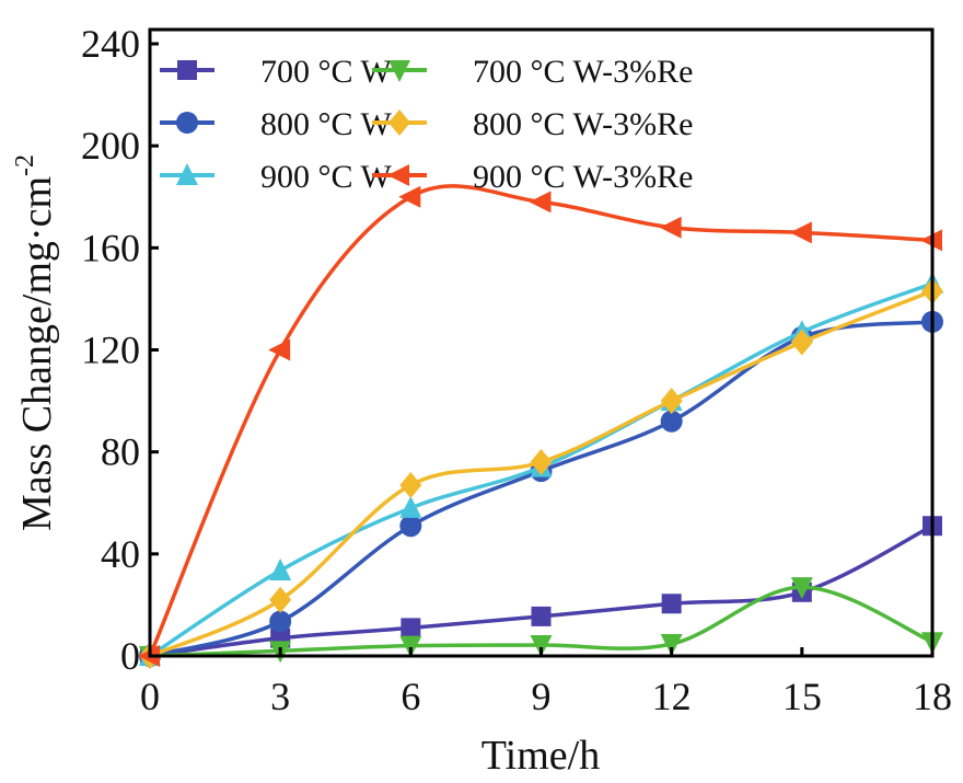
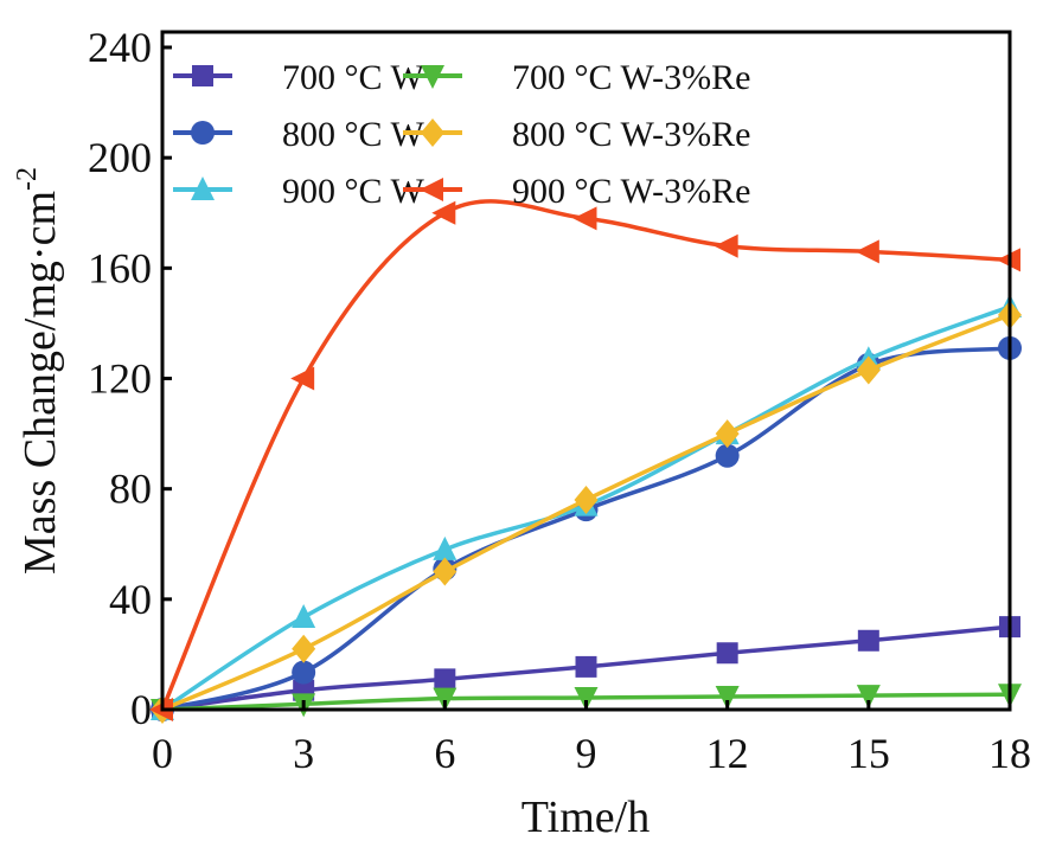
800 °C W-3%Re/6: 67 -> 50
700 °C W-3%Re/15: 27 -> 5
700 °C W/18: 51 -> 30
